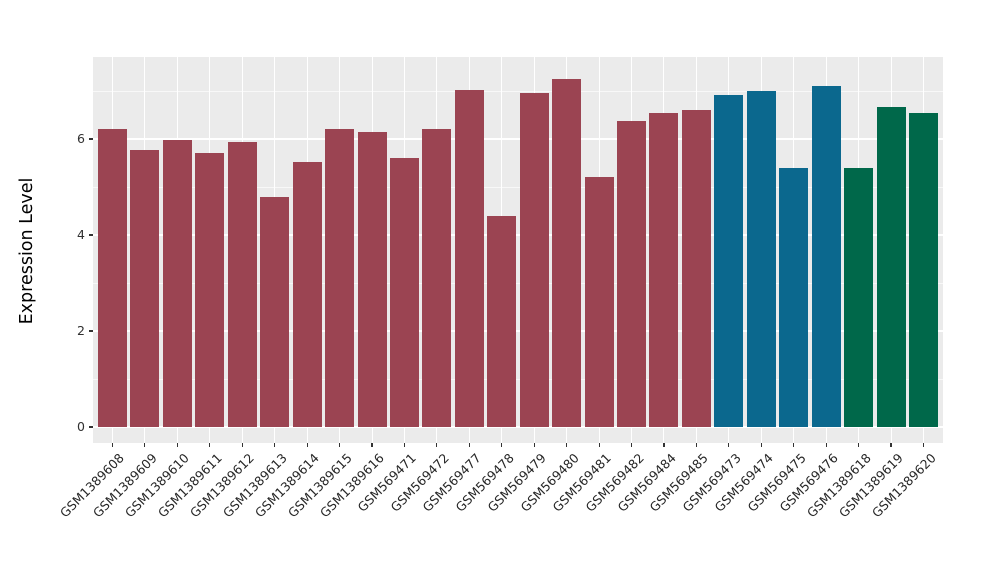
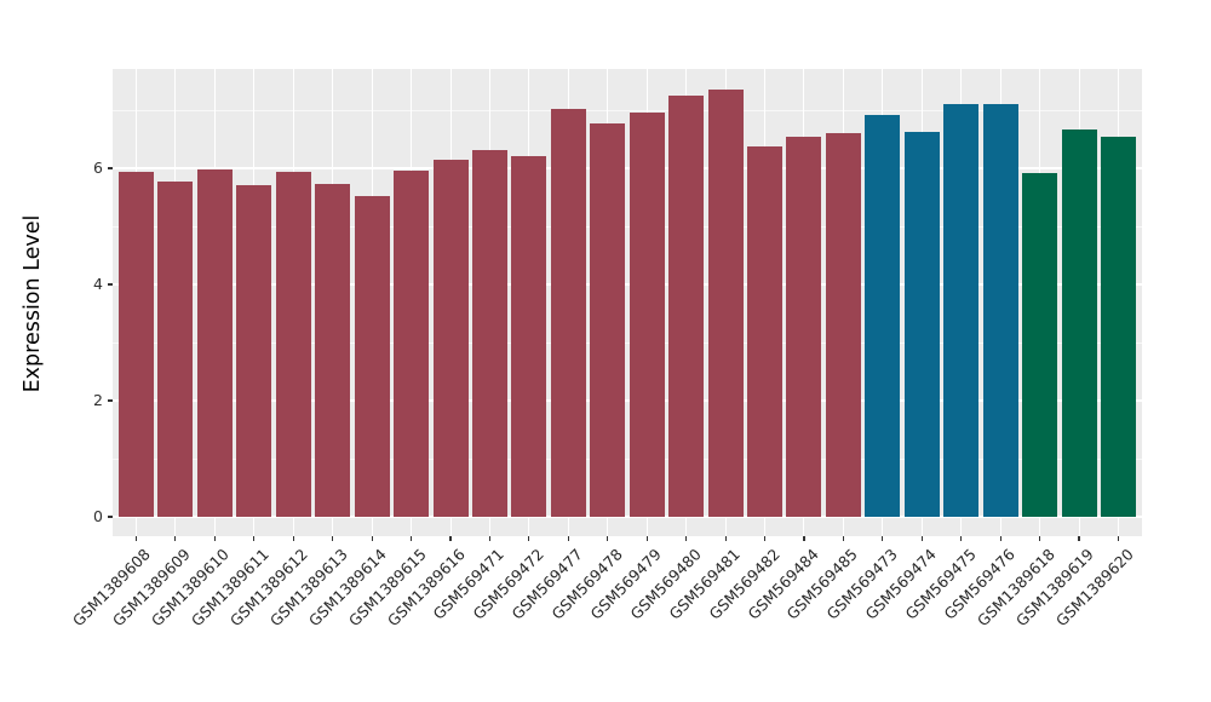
GSM1389608: 6.2 -> 5.9
GSM1389613: 4.8 -> 5.7
GSM1389615: 6.2 -> 6.0
GSM569471: 5.6 -> 6.3
GSM569478: 4.4 -> 6.8
GSM569481: 5.2 -> 7.3
GSM569474: 7.0 -> 6.6
GSM569475: 5.4 -> 7.1
GSM1389618: 5.4 -> 5.9
